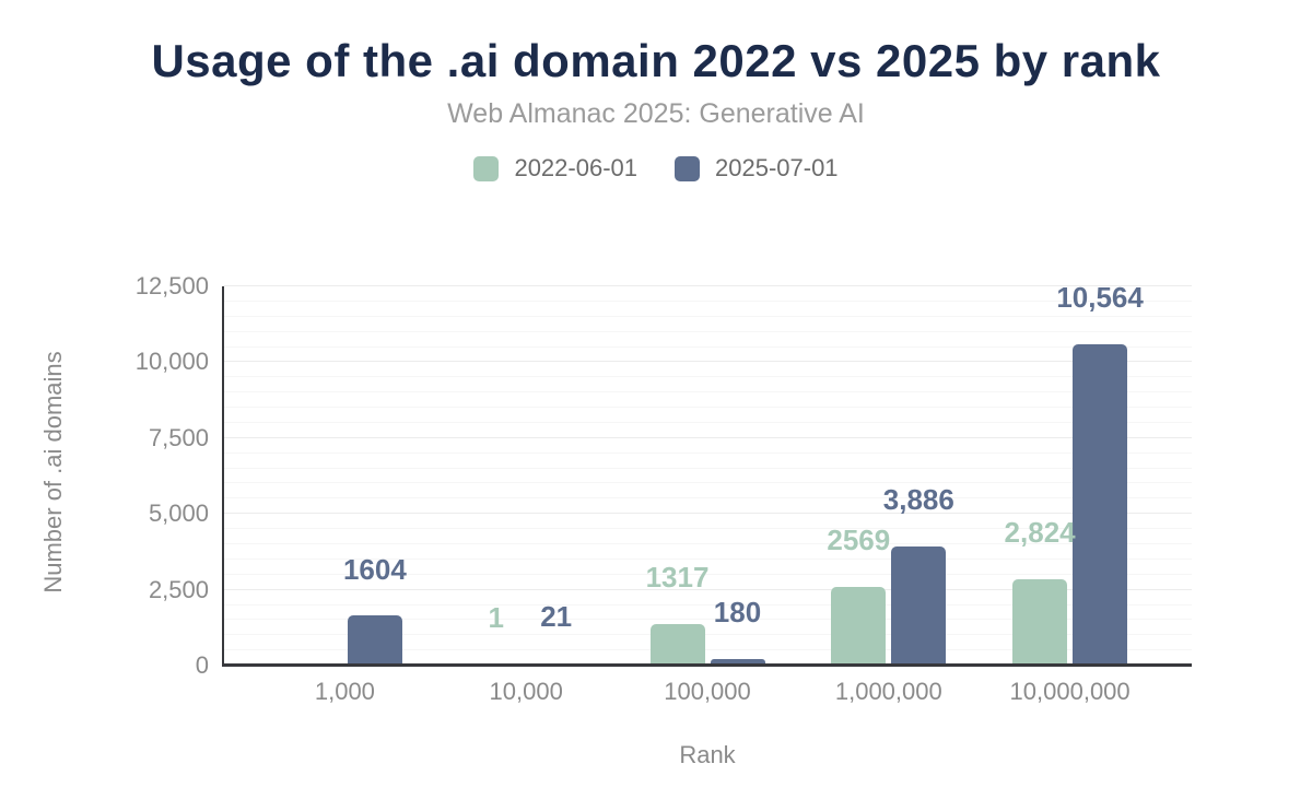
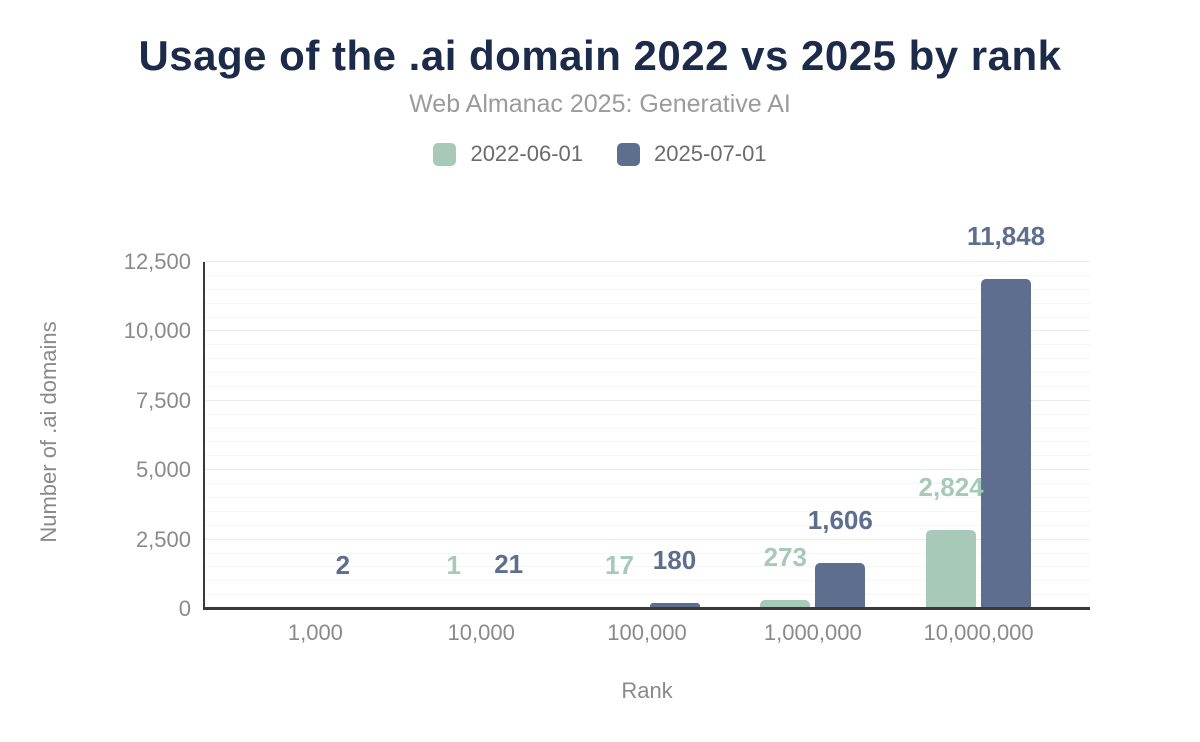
2025-07-01/1,000: 1604 -> 2
2022-06-01/100,000: 1317 -> 17
2022-06-01/1,000,000: 2569 -> 273
2025-07-01/1,000,000: 3,886 -> 1,606
2025-07-01/10,000,000: 10,564 -> 11,848
